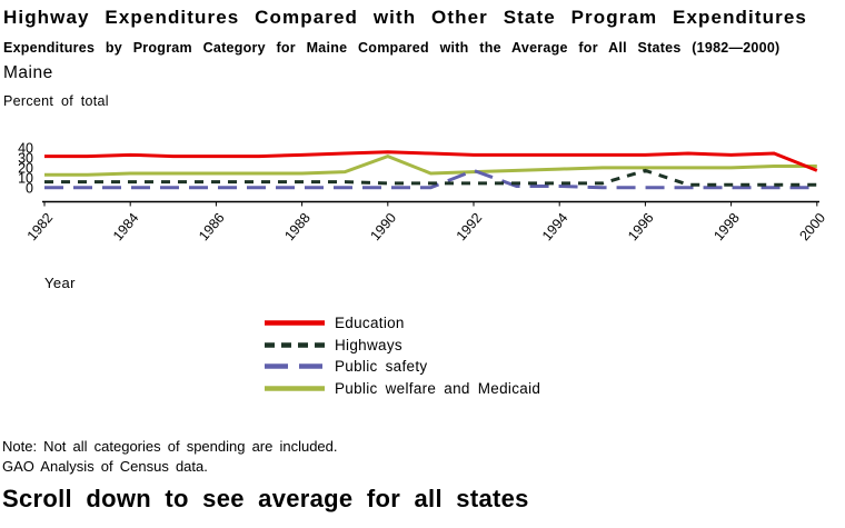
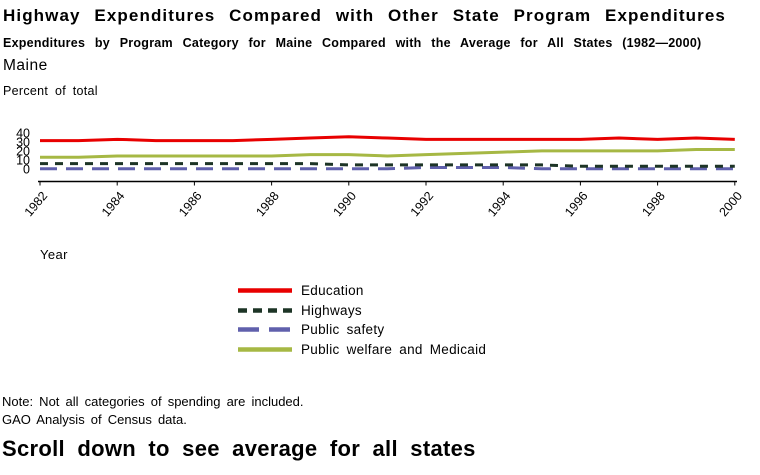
Public welfare and Medicaid/1990: 30 -> 20
Public safety/1992: 20 -> 10
Highways/1996: 20 -> 10
Education/2000: 20 -> 30
